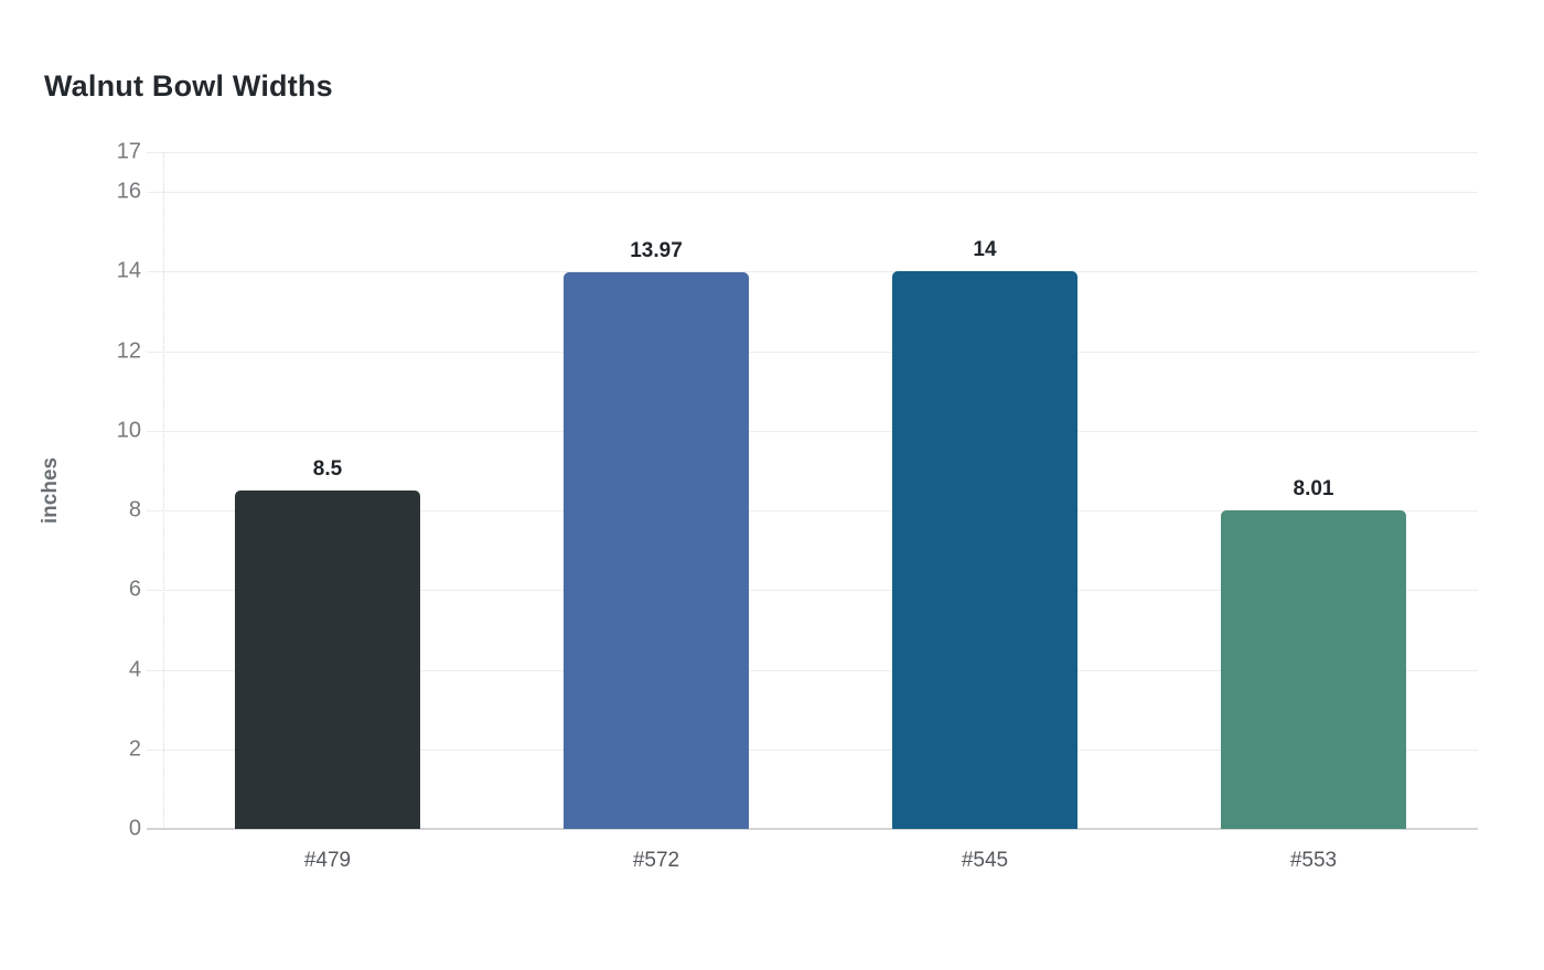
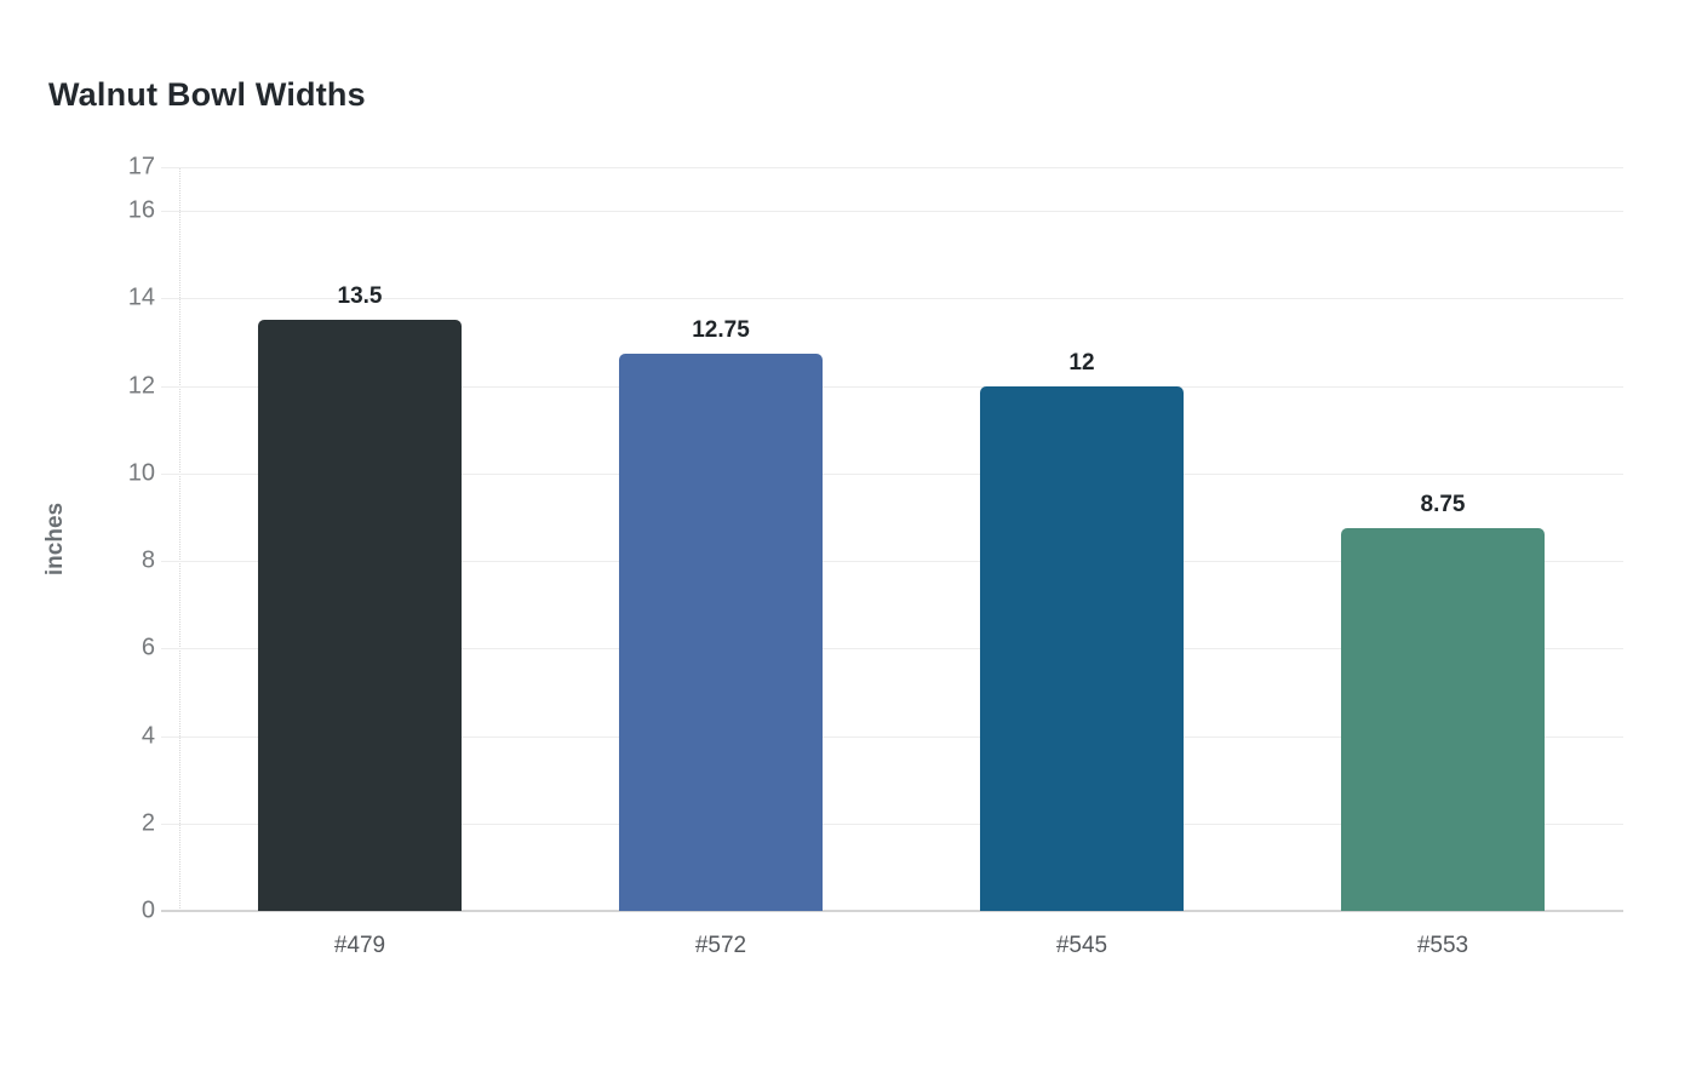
#479: 8.5 -> 13.5
#572: 13.97 -> 12.75
#545: 14 -> 12
#553: 8.01 -> 8.75
